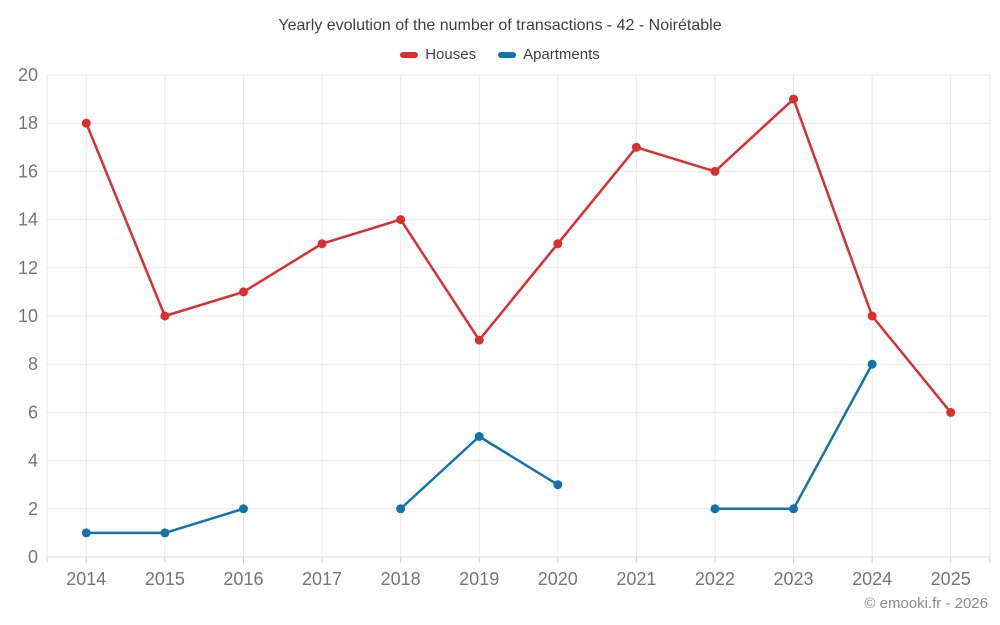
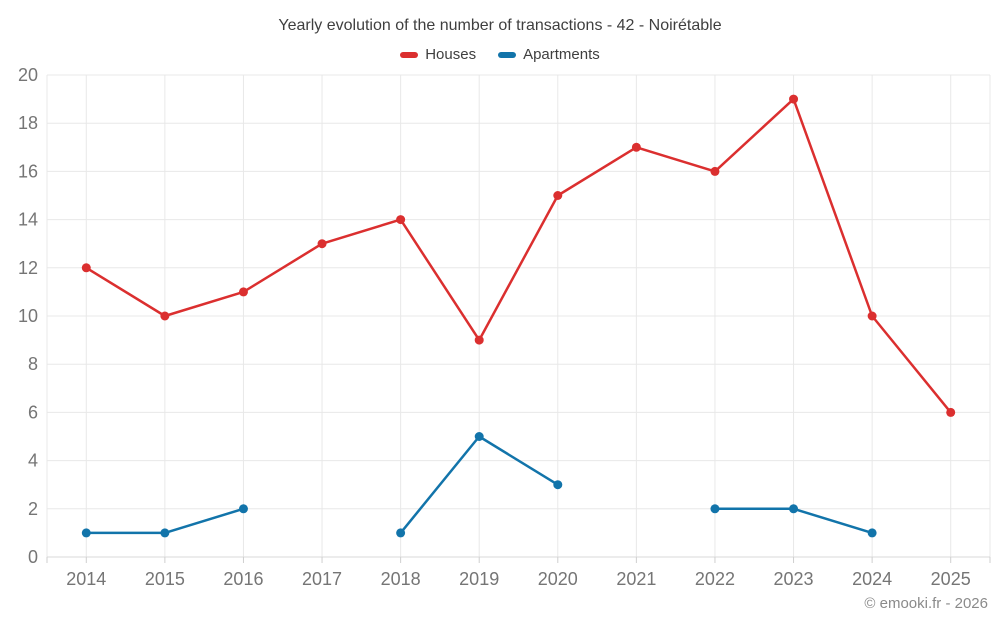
Houses/2014: 18 -> 12
Apartments/2018: 2 -> 1
Houses/2020: 13 -> 15
Apartments/2024: 8 -> 1
